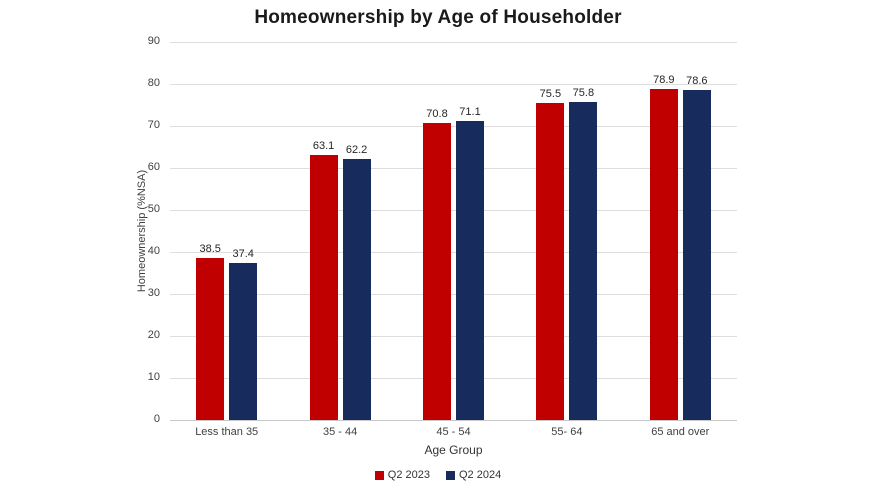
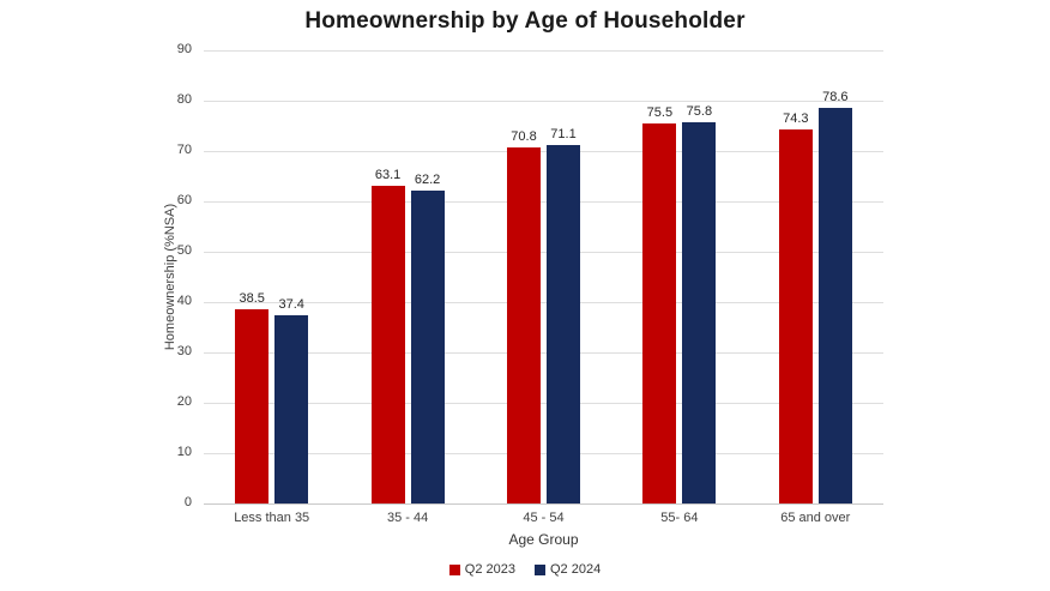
Q2 2023/65 and over: 78.9 -> 74.3
